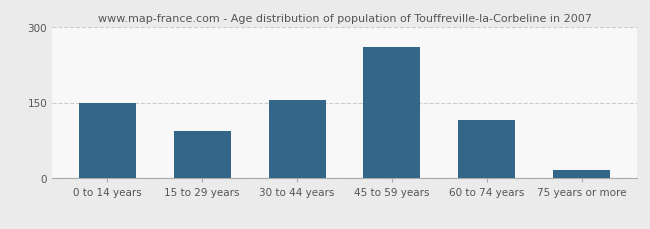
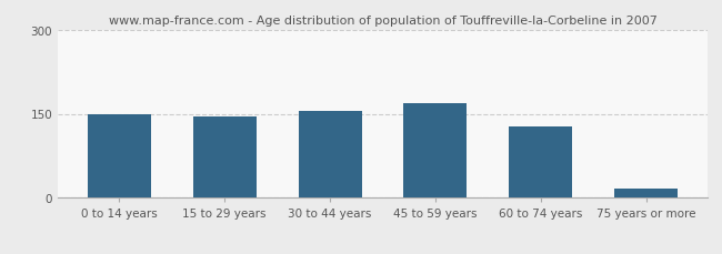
15 to 29 years: 94 -> 145
45 to 59 years: 260 -> 168
60 to 74 years: 116 -> 127
